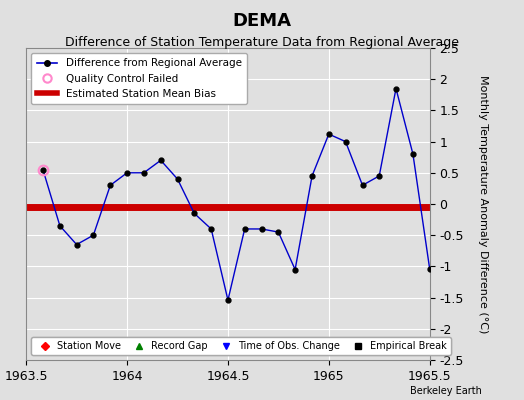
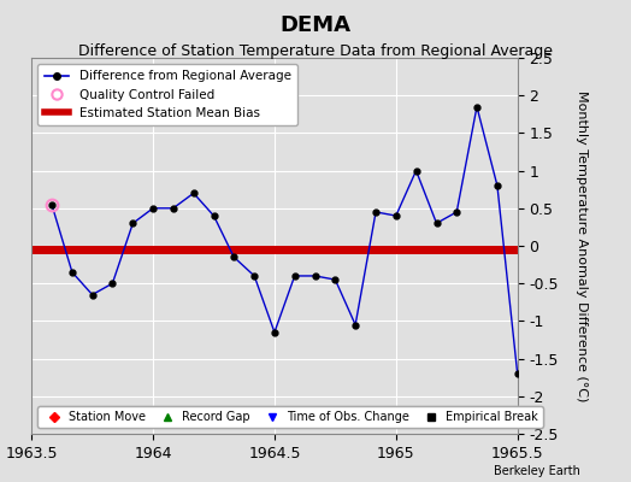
1964.5: -1.54 -> -1.15
1965: 1.12 -> 0.40
1965.5: -1.04 -> -1.70
